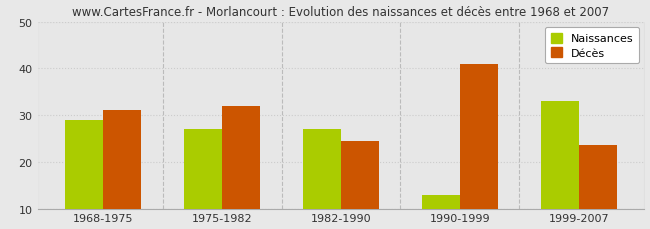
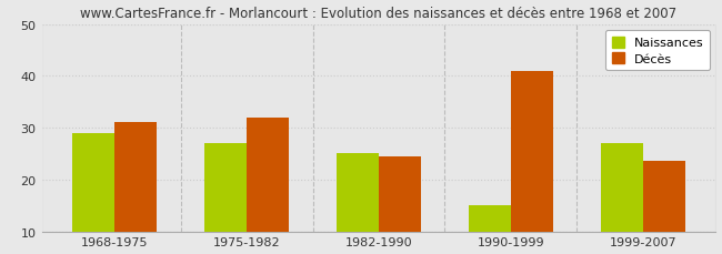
Naissances/1982-1990: 27 -> 25
Naissances/1990-1999: 13 -> 15
Naissances/1999-2007: 33 -> 27
